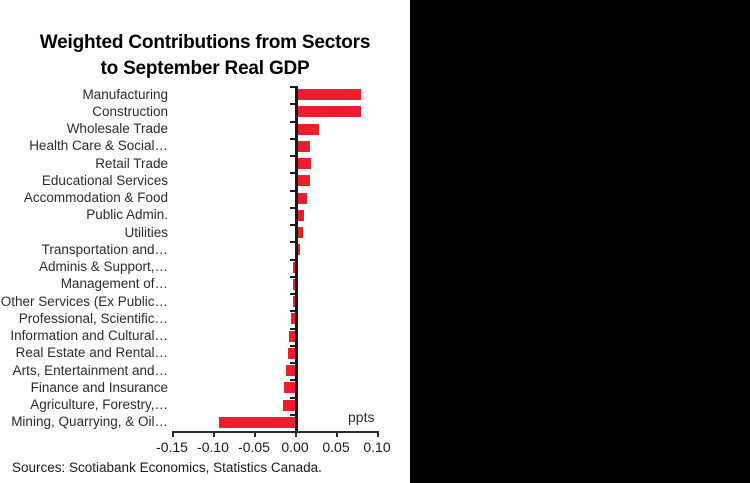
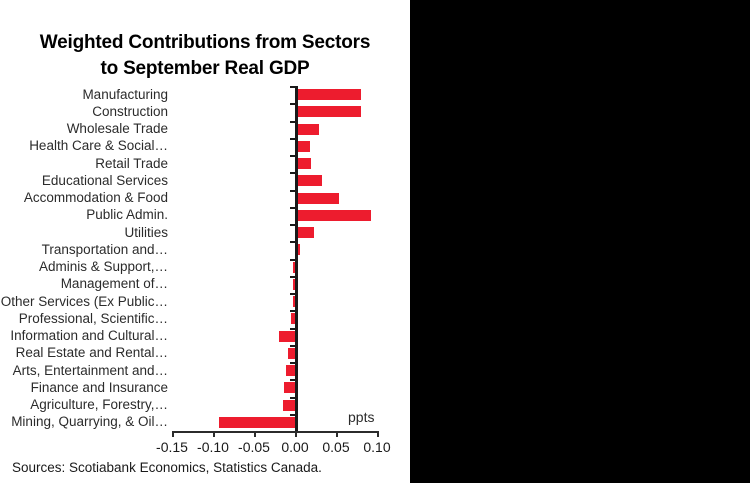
Educational Services: 0.01 -> 0.03
Accommodation & Food: 0.01 -> 0.05
Public Admin.: 0.01 -> 0.09
Utilities: 0.01 -> 0.02
Information and Cultural…: -0.01 -> -0.02
